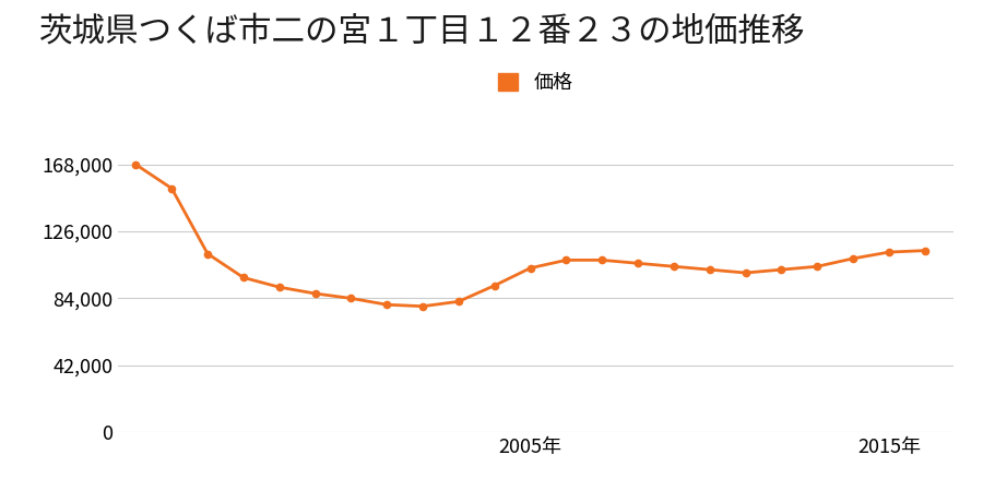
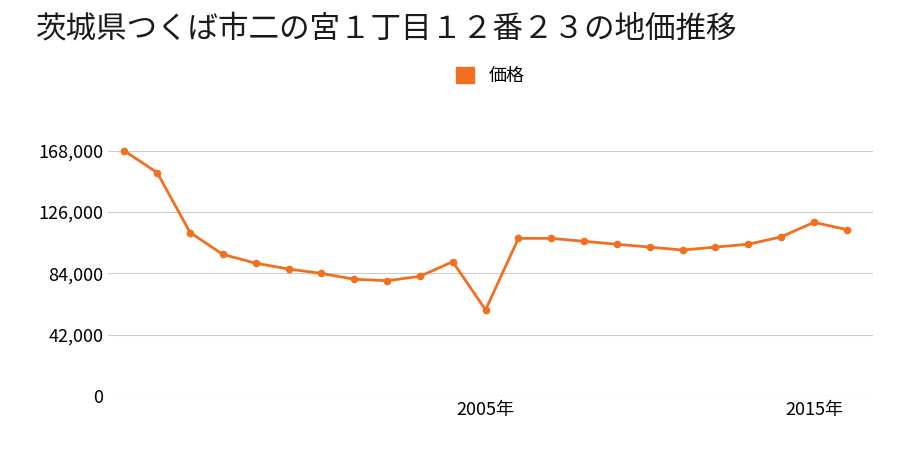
2005年: 103,000 -> 59,000
2015年: 113,000 -> 119,000
